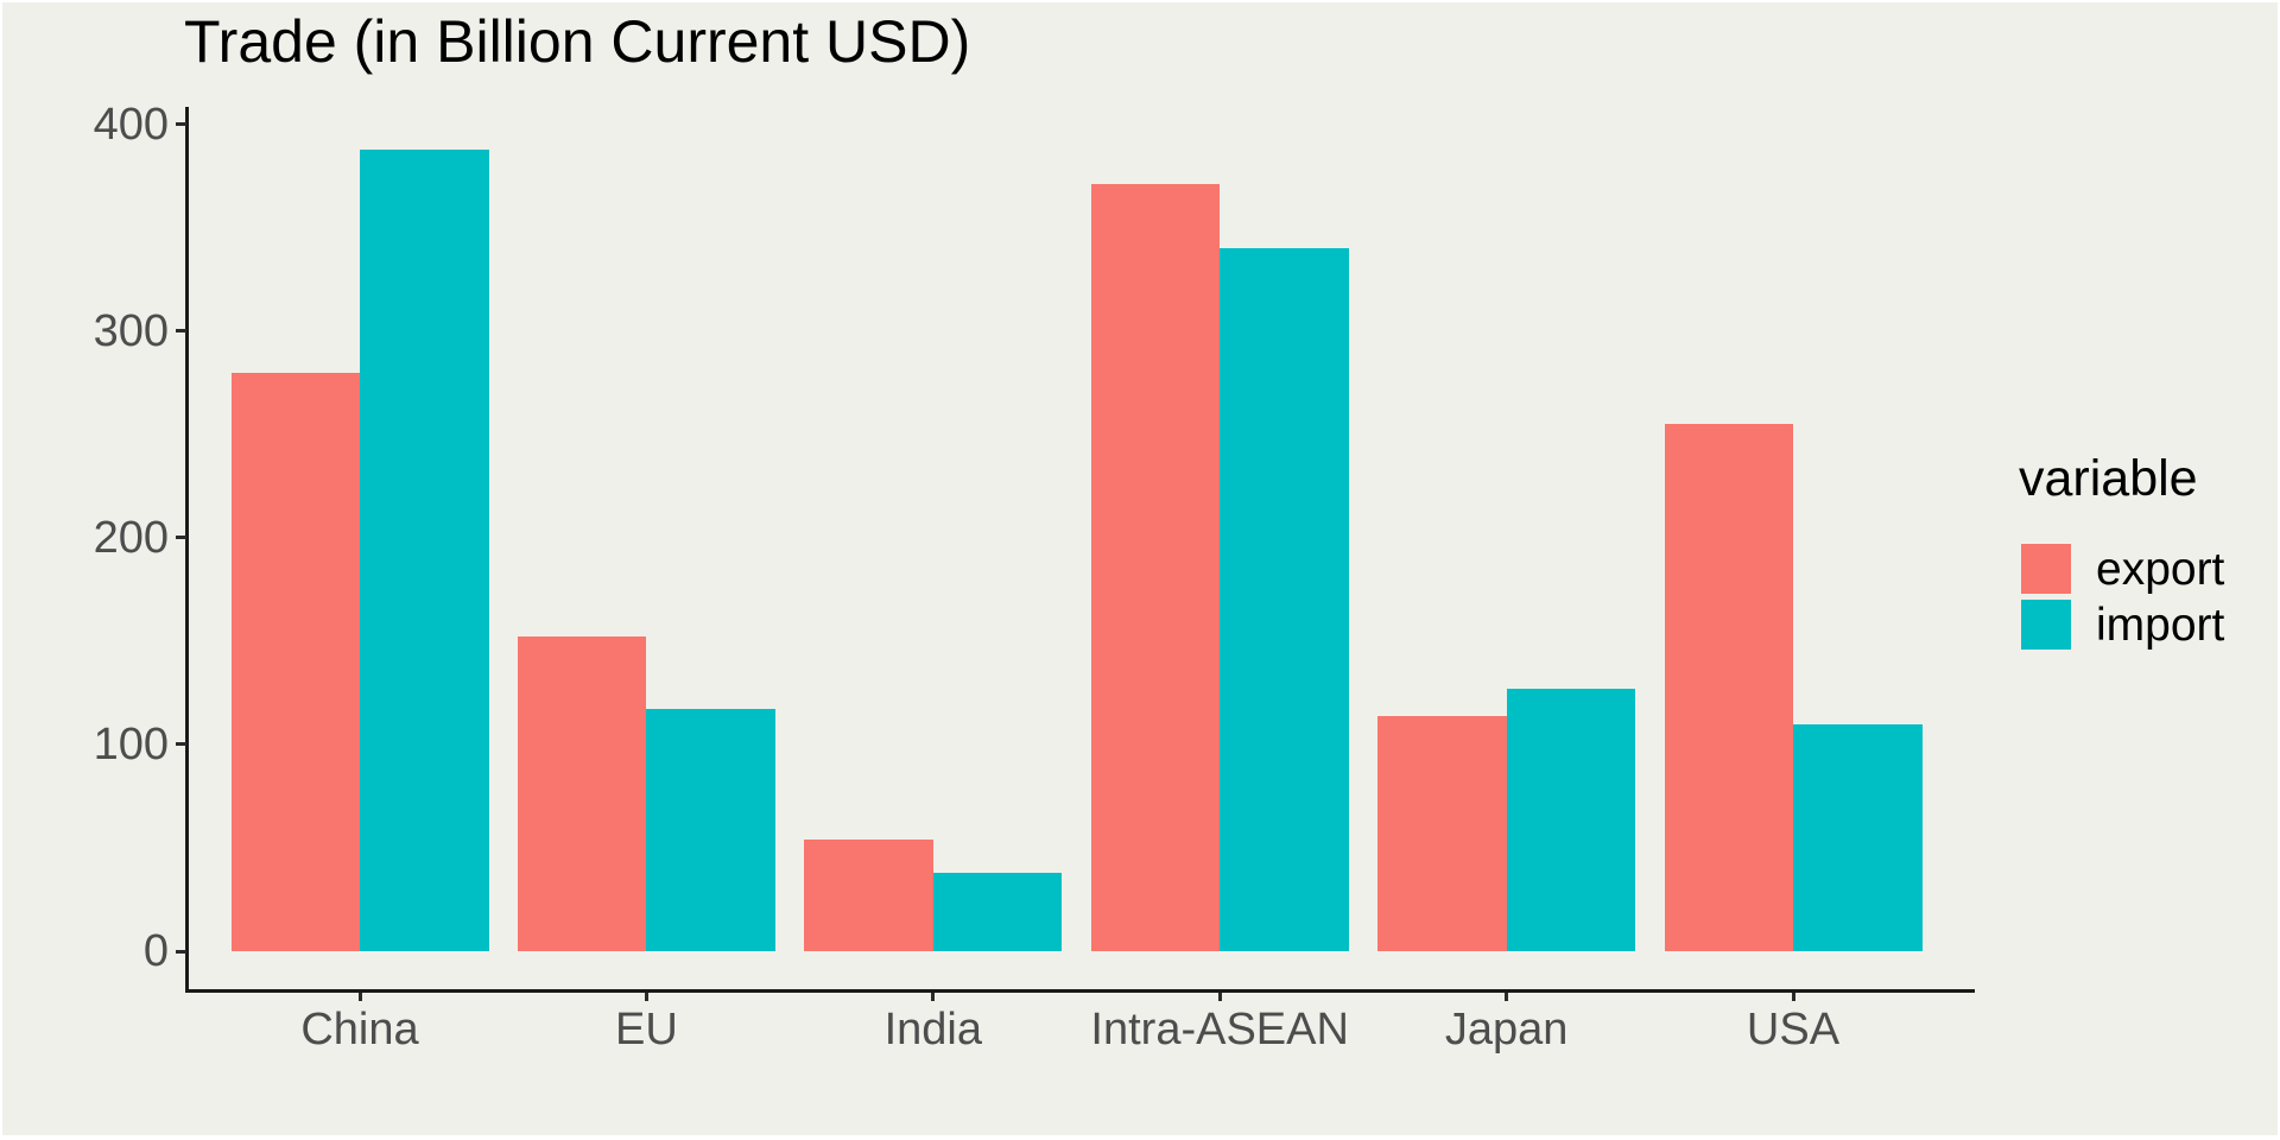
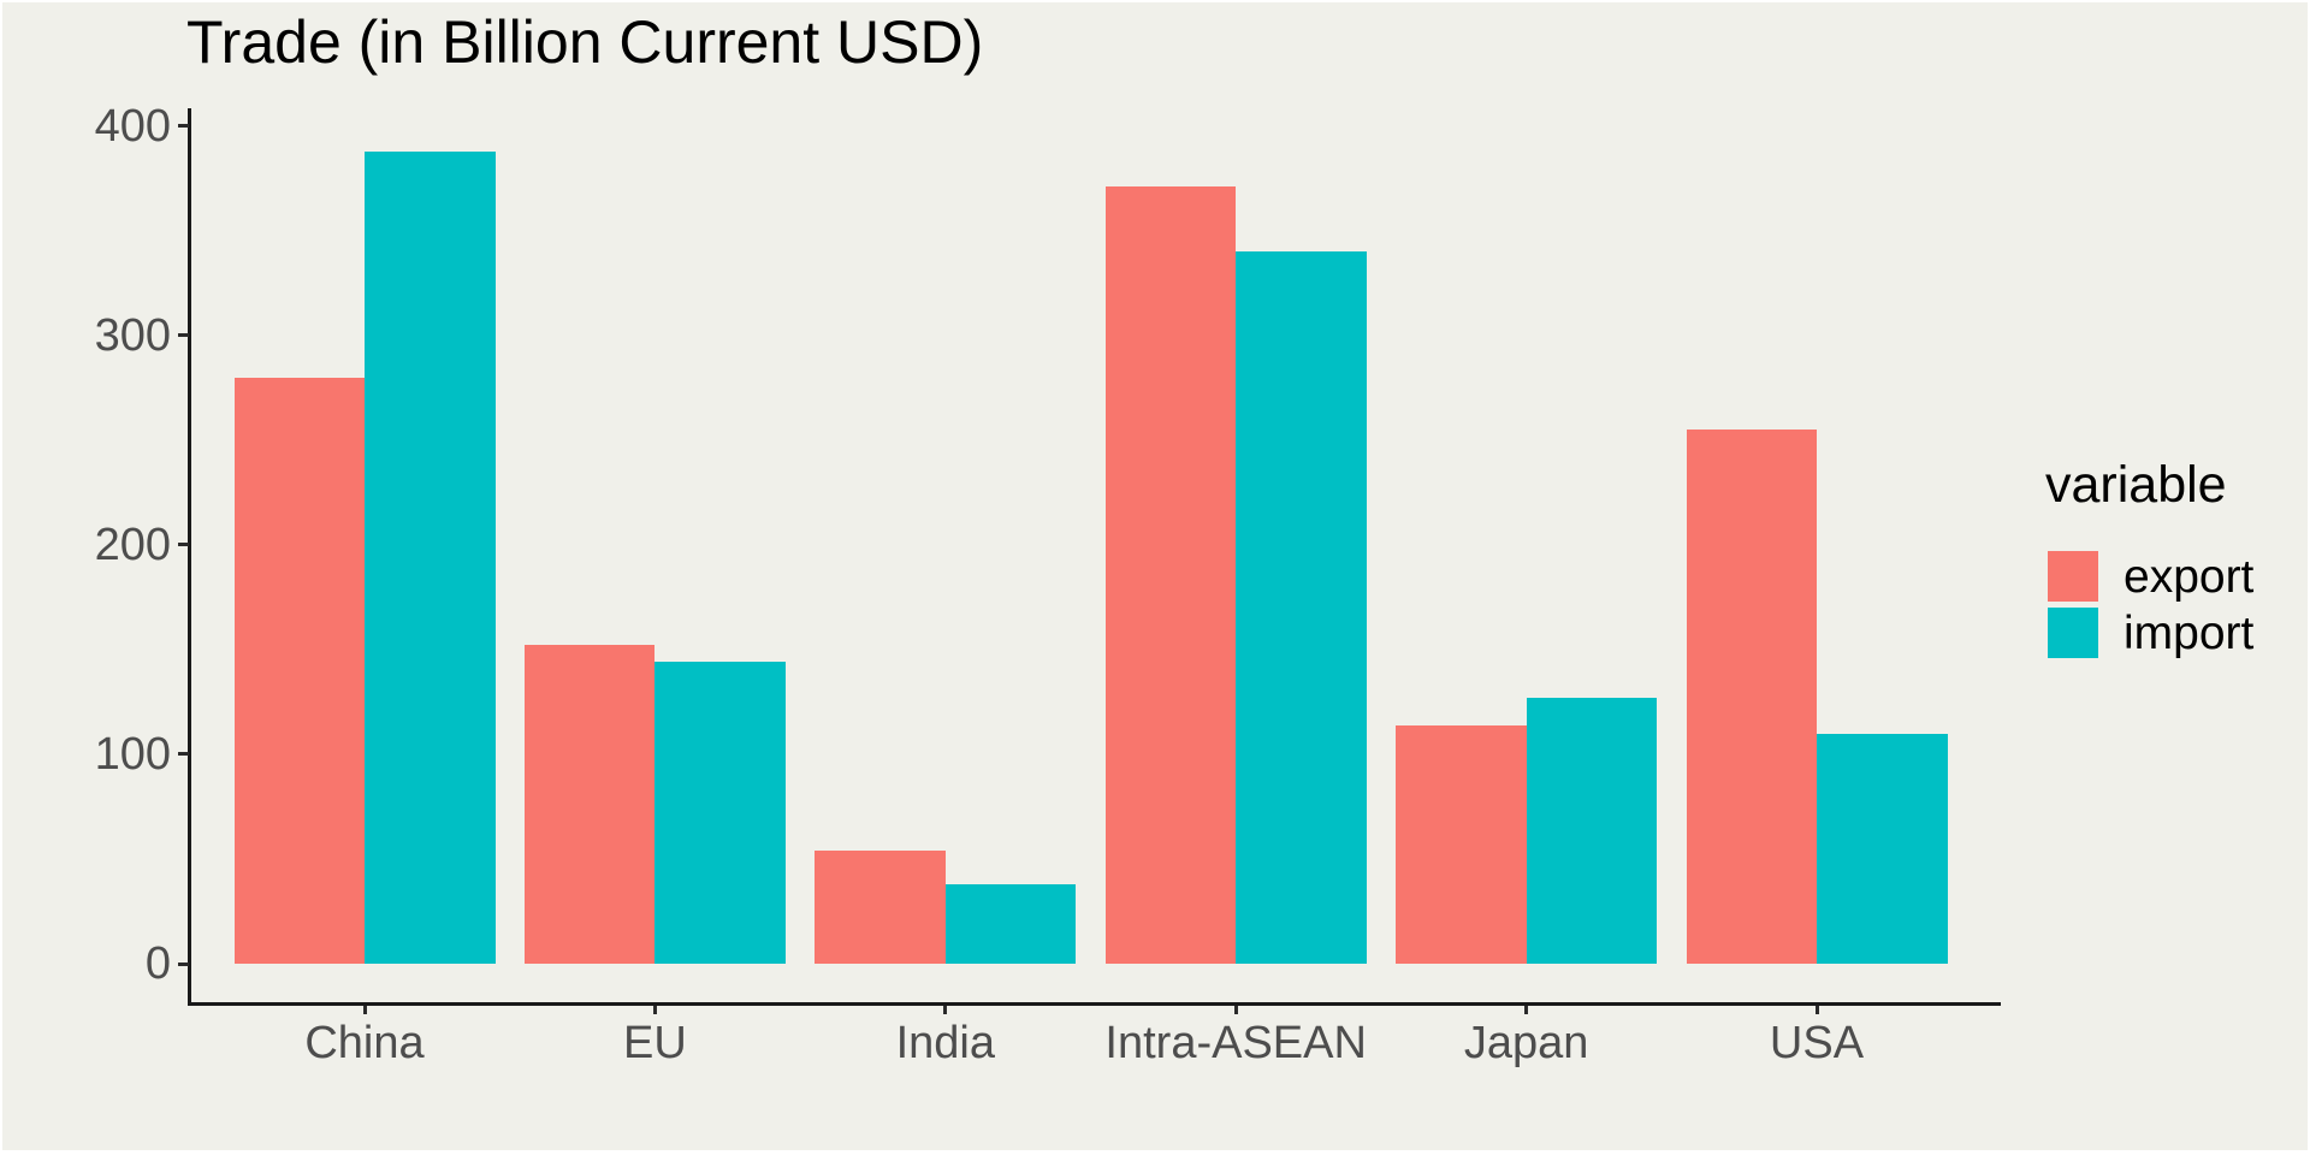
import/EU: 117 -> 144
